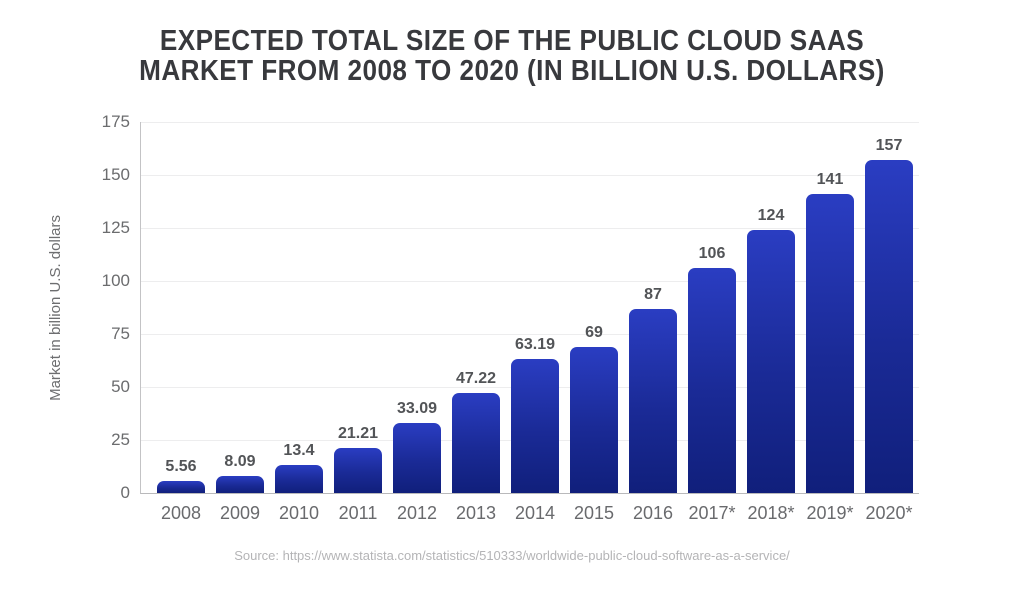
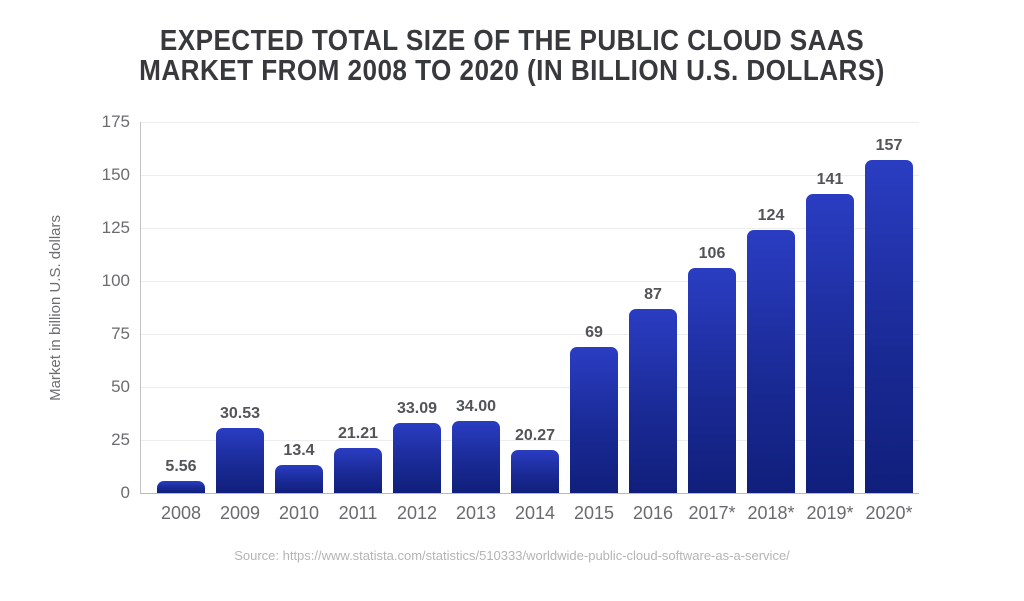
2009: 8.09 -> 30.53
2013: 47.22 -> 34.00
2014: 63.19 -> 20.27
